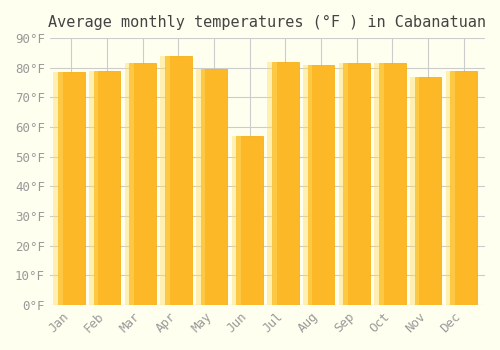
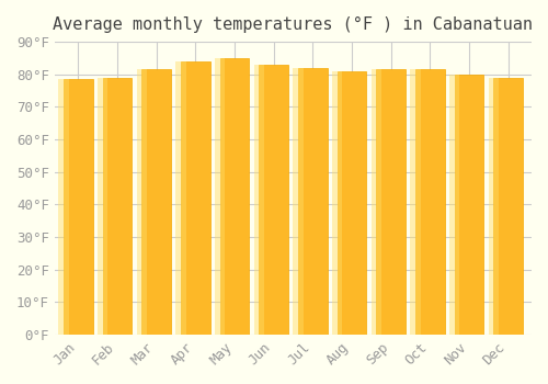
May: 79.5°F -> 85.0°F
Jun: 57.0°F -> 83.0°F
Nov: 77.0°F -> 80.0°F
